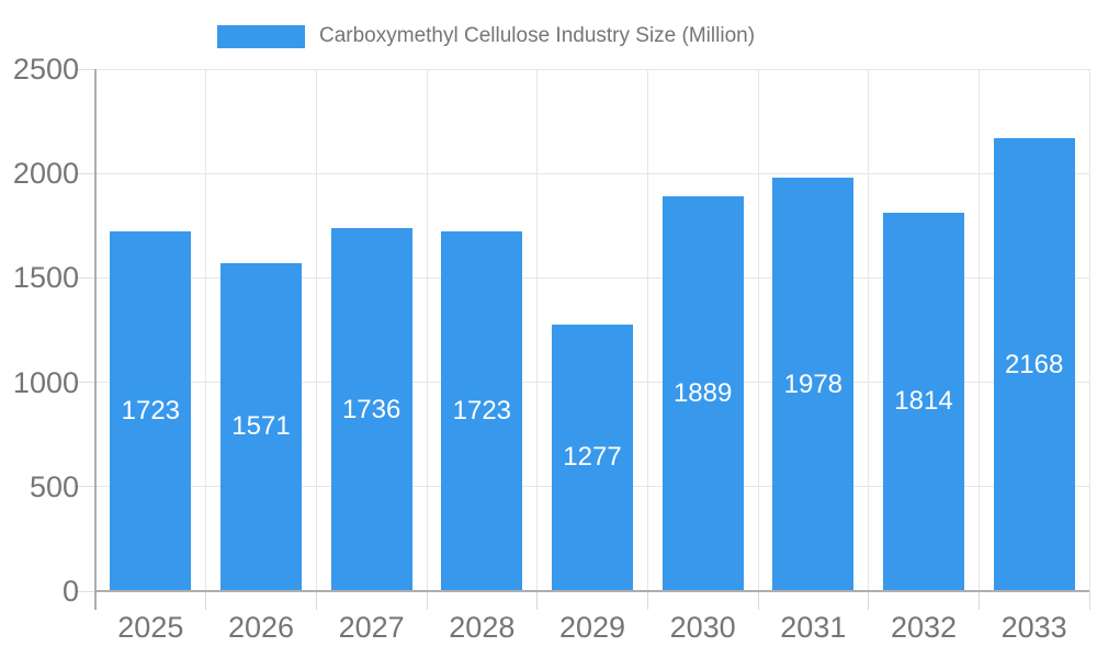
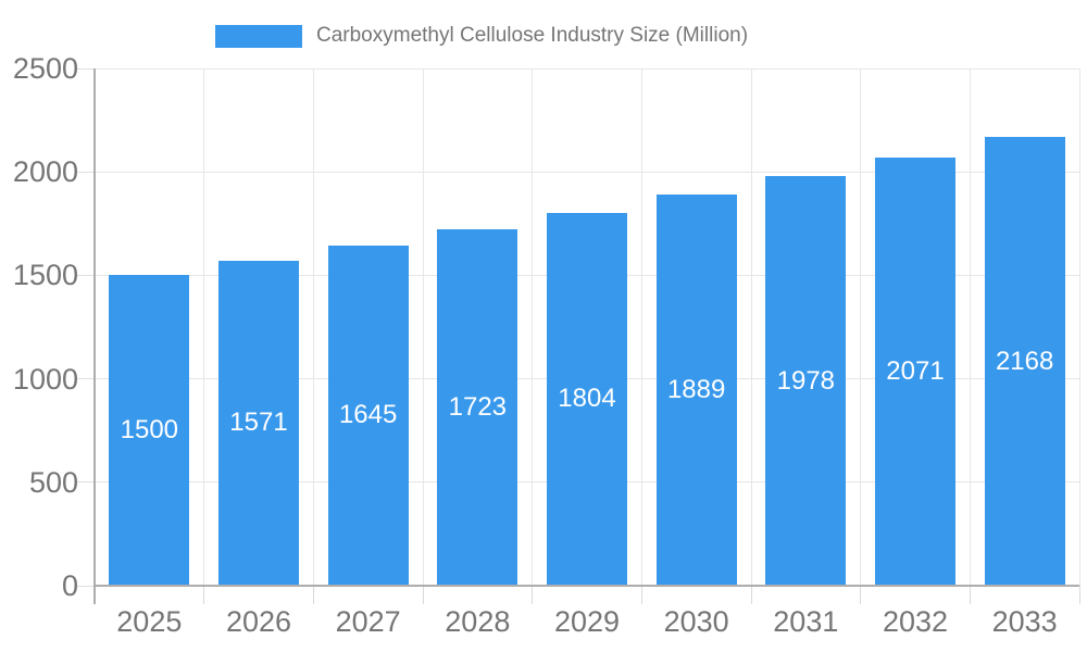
2025: 1723 -> 1500
2027: 1736 -> 1645
2029: 1277 -> 1804
2032: 1814 -> 2071
